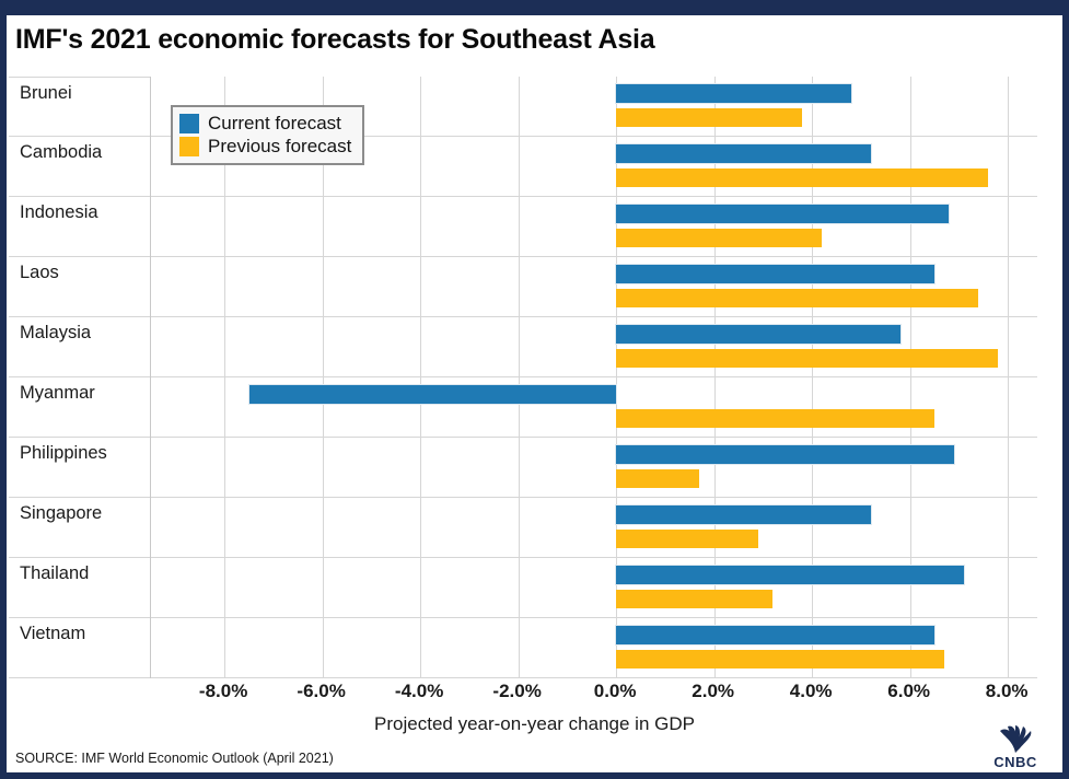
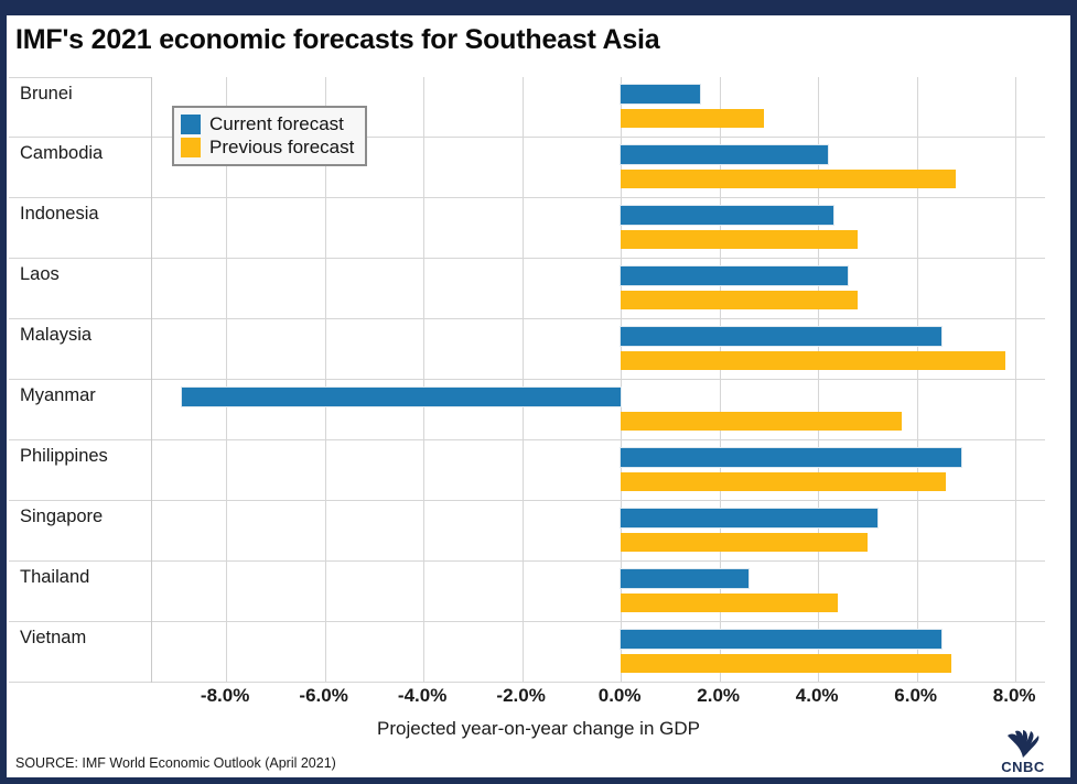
Current forecast/Brunei: 4.8% -> 1.6%
Previous forecast/Brunei: 3.8% -> 2.9%
Current forecast/Cambodia: 5.2% -> 4.2%
Previous forecast/Cambodia: 7.6% -> 6.8%
Current forecast/Indonesia: 6.8% -> 4.3%
Previous forecast/Indonesia: 4.2% -> 4.8%
Current forecast/Laos: 6.5% -> 4.6%
Previous forecast/Laos: 7.4% -> 4.8%
Current forecast/Malaysia: 5.8% -> 6.5%
Current forecast/Myanmar: -7.5% -> -8.9%
Previous forecast/Myanmar: 6.5% -> 5.7%
Previous forecast/Philippines: 1.7% -> 6.6%
Previous forecast/Singapore: 2.9% -> 5.0%
Current forecast/Thailand: 7.1% -> 2.6%
Previous forecast/Thailand: 3.2% -> 4.4%
